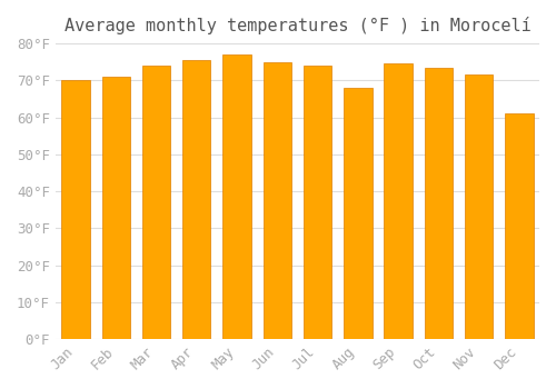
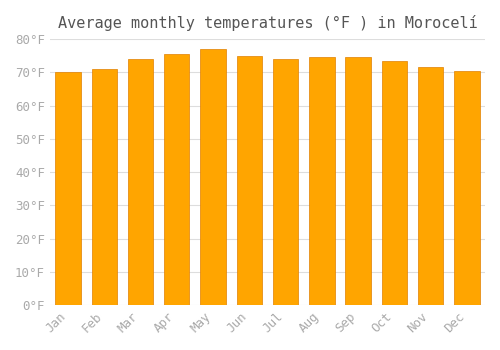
Aug: 68.0°F -> 74.5°F
Dec: 61.0°F -> 70.5°F
